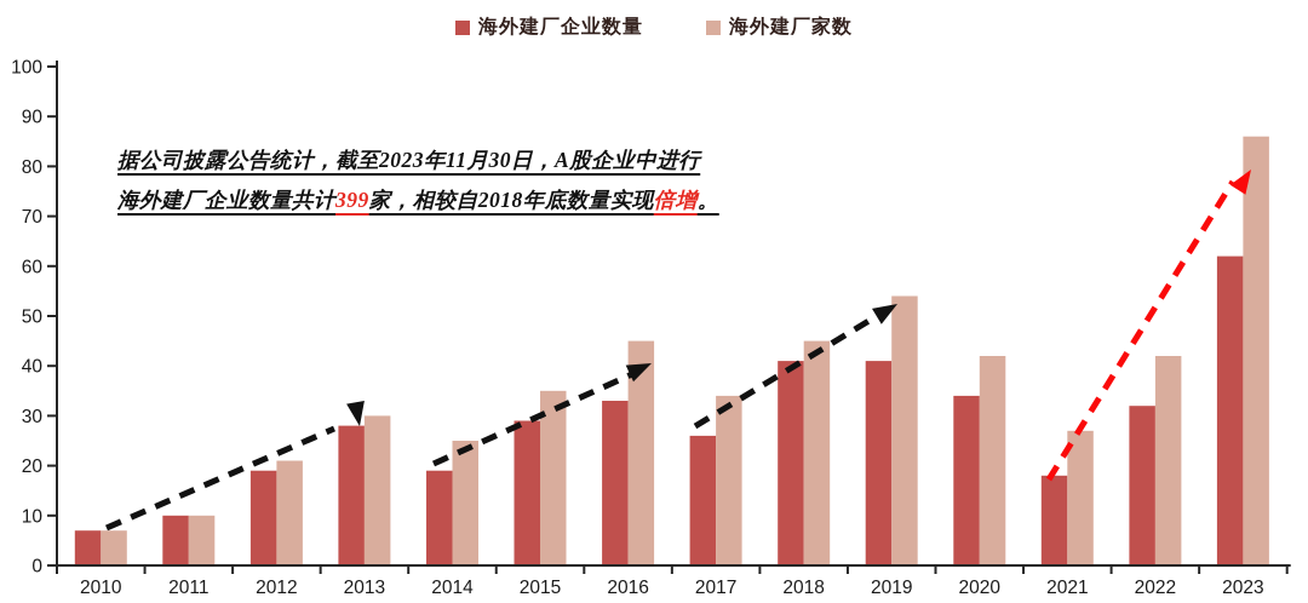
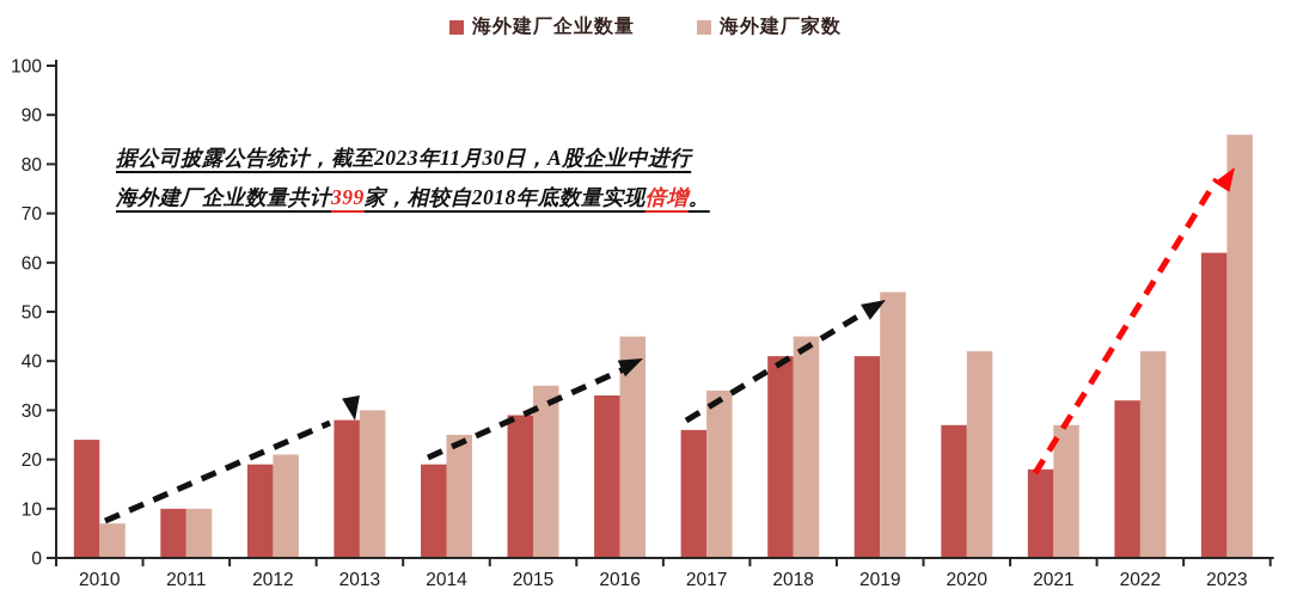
海外建厂企业数量/2010: 7 -> 24
海外建厂企业数量/2020: 34 -> 27
